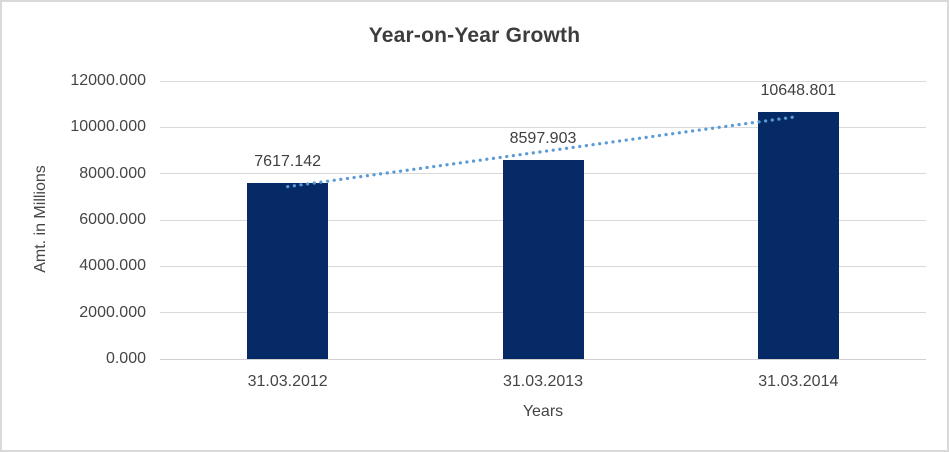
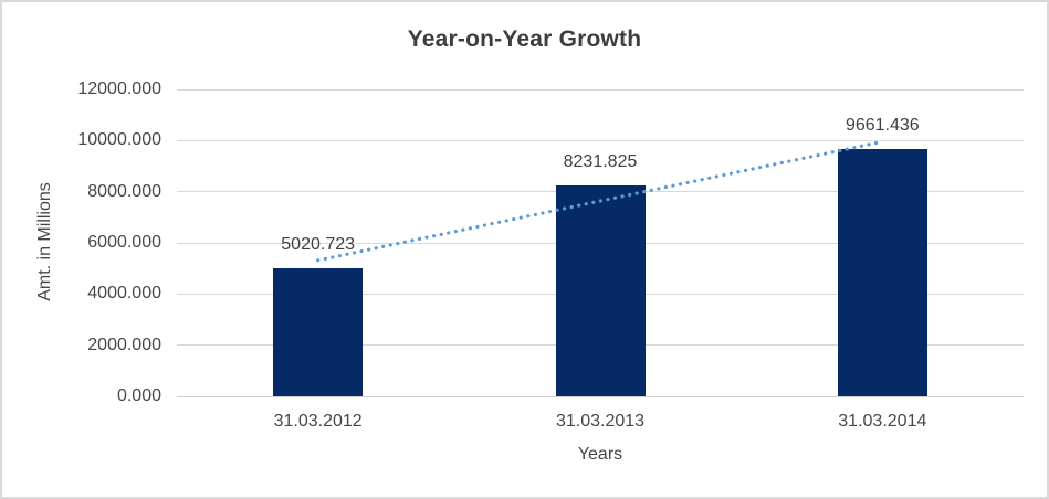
31.03.2012: 7617.142 -> 5020.723
31.03.2013: 8597.903 -> 8231.825
31.03.2014: 10648.801 -> 9661.436
